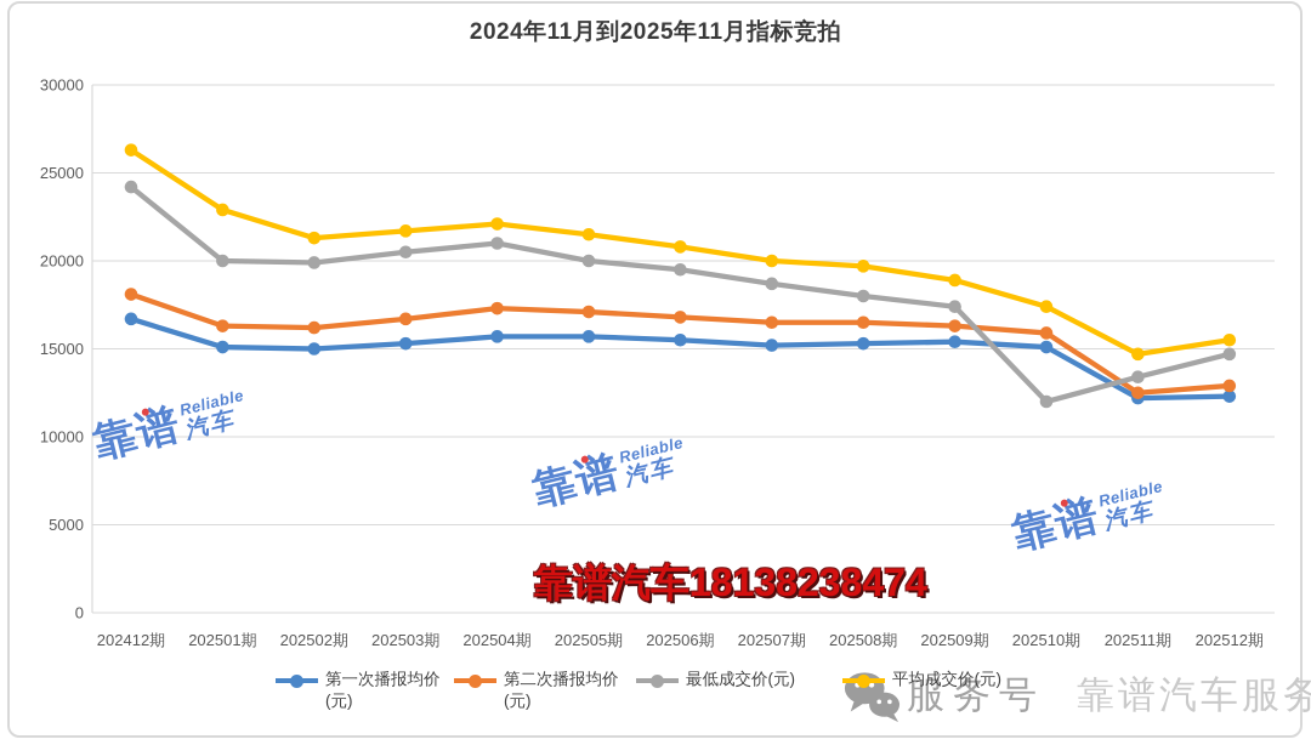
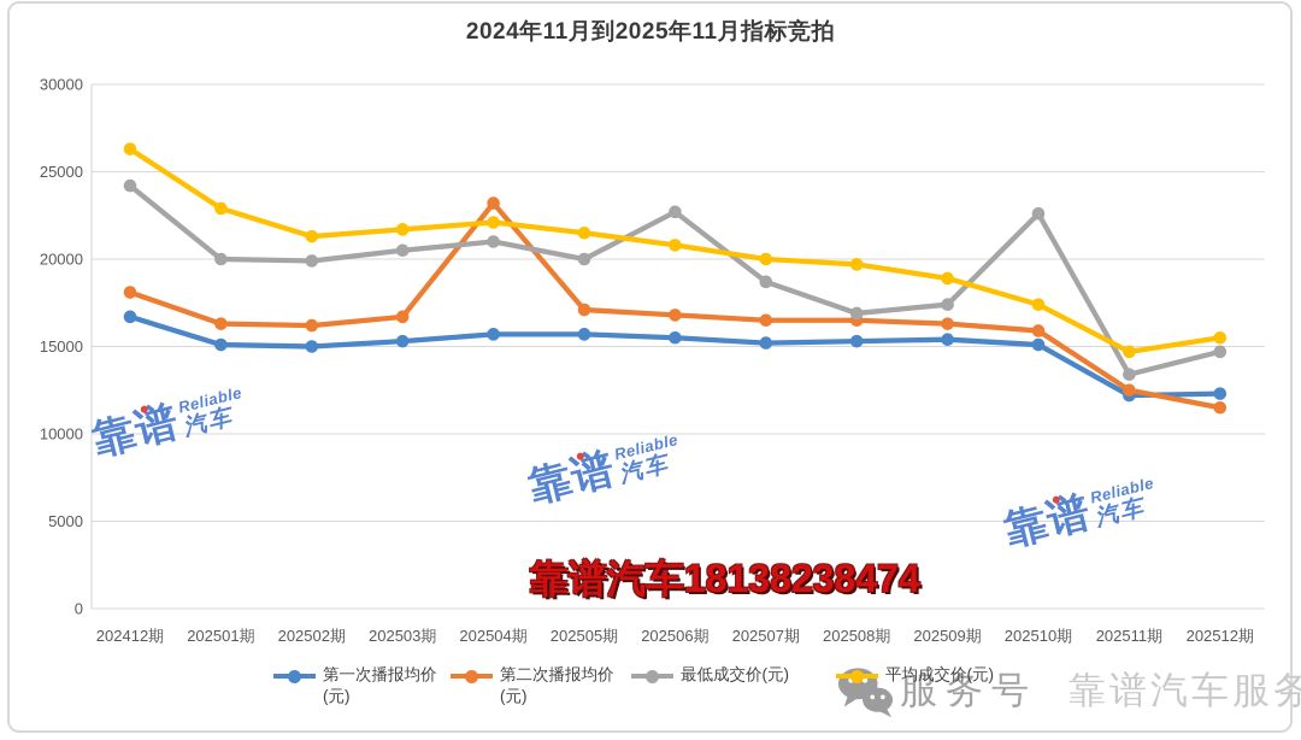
第二次播报均价(元)/202504期: 17300 -> 23200
最低成交价(元)/202506期: 19500 -> 22700
最低成交价(元)/202508期: 18000 -> 16900
最低成交价(元)/202510期: 12000 -> 22600
第二次播报均价(元)/202512期: 12900 -> 11500
